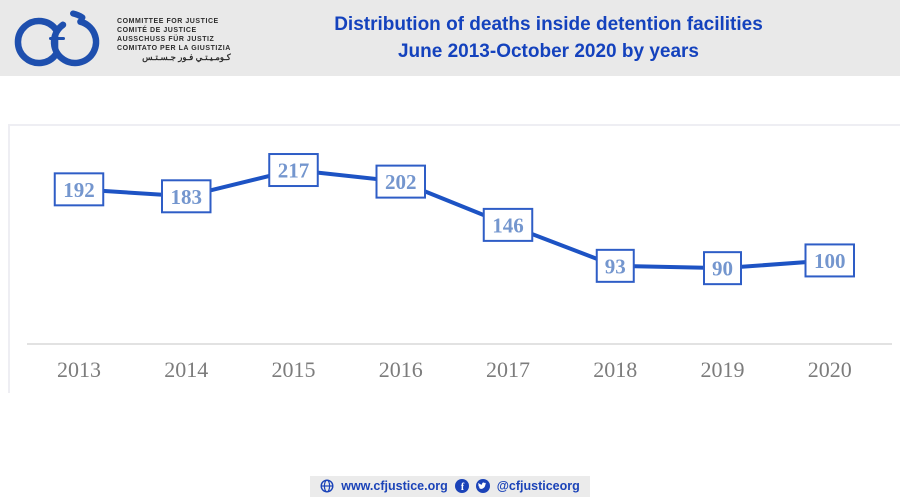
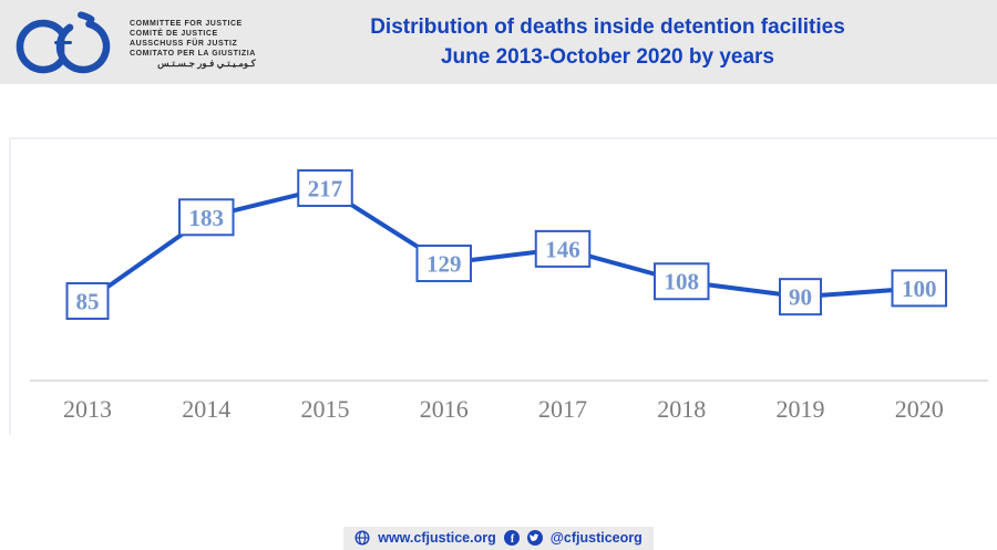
2013: 192 -> 85
2016: 202 -> 129
2018: 93 -> 108
